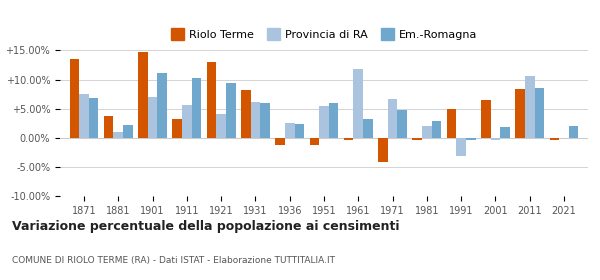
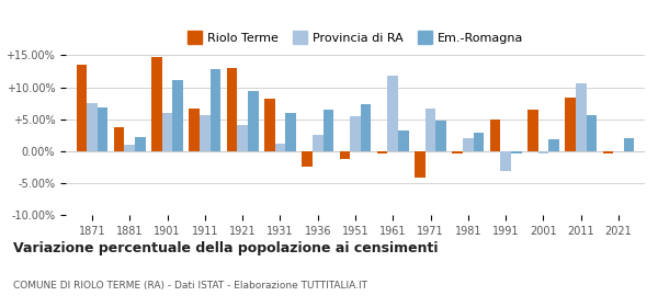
Provincia di RA/1901: 7.0% -> 6.0%
Riolo Terme/1911: 3.2% -> 6.6%
Em.-Romagna/1911: 10.3% -> 12.8%
Provincia di RA/1931: 6.2% -> 1.2%
Riolo Terme/1936: -1.3% -> -2.4%
Em.-Romagna/1936: 2.3% -> 6.4%
Em.-Romagna/1951: 6.0% -> 7.4%
Em.-Romagna/2011: 8.6% -> 5.6%
